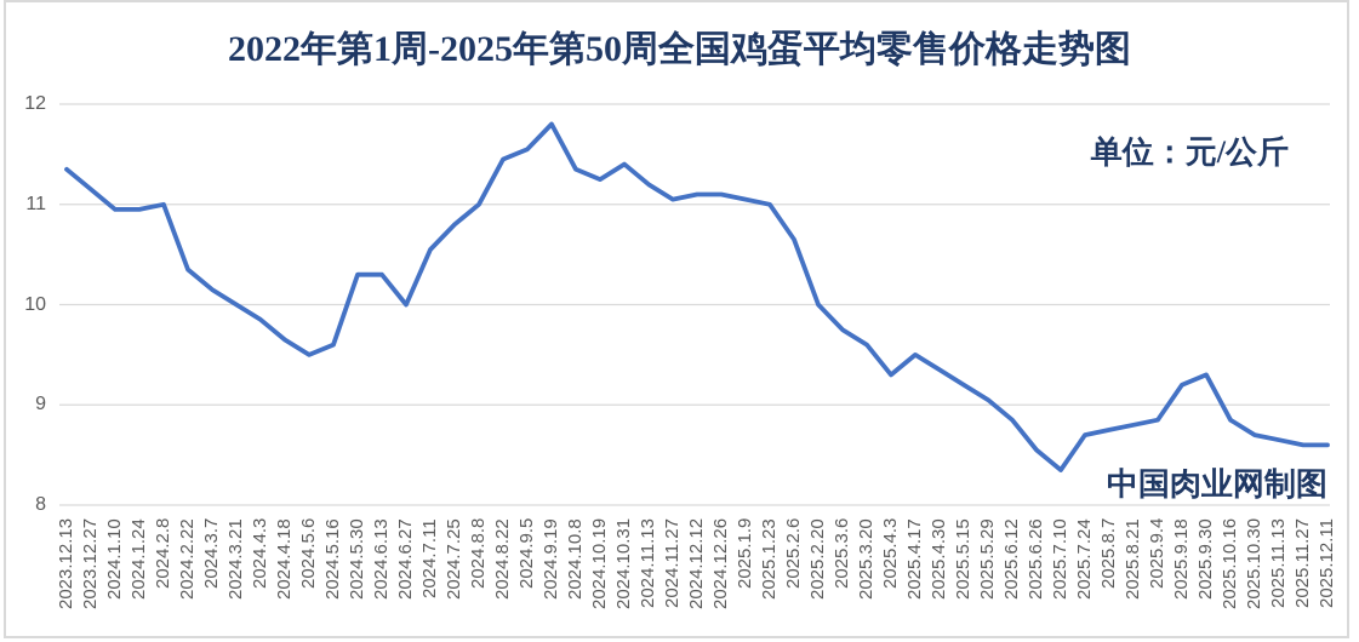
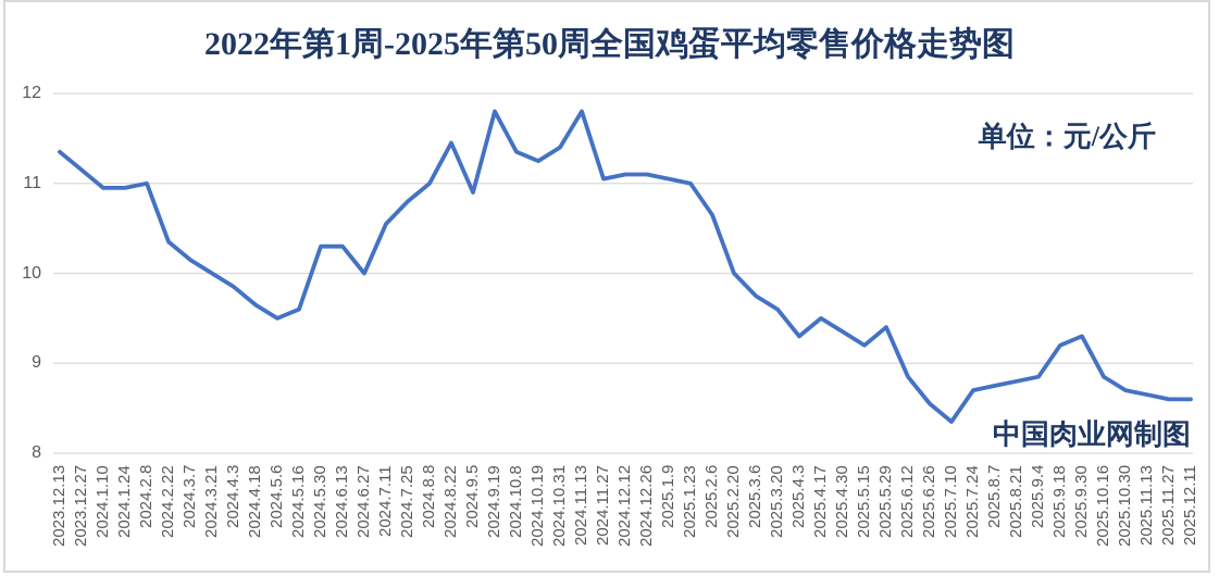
2024.9.5: 11.6 -> 10.9
2024.11.13: 11.2 -> 11.8
2025.5.29: 9.1 -> 9.4
